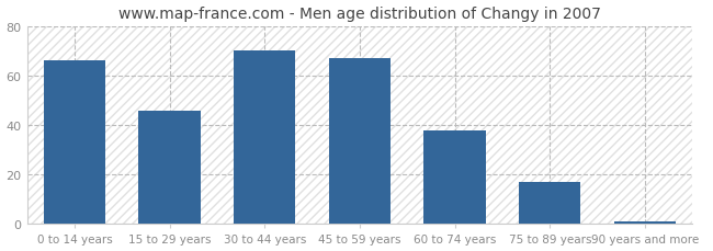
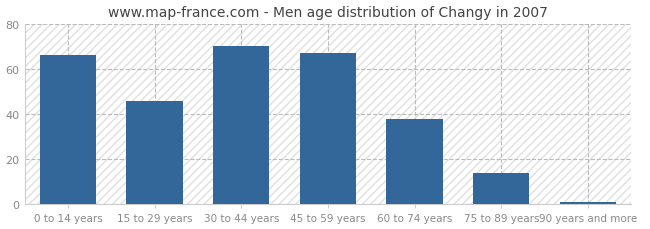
75 to 89 years: 17 -> 14
